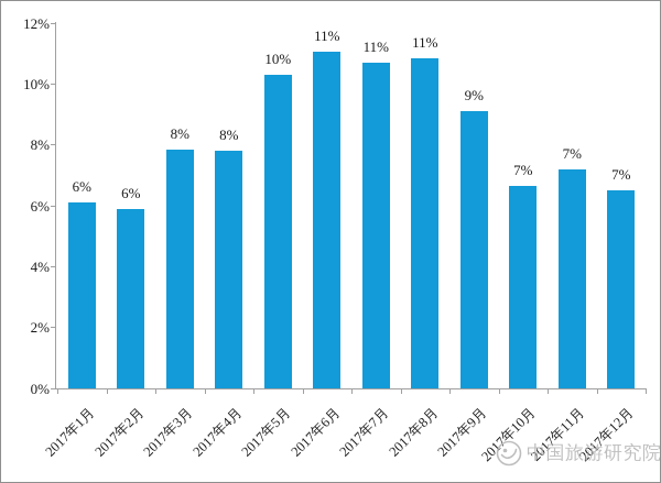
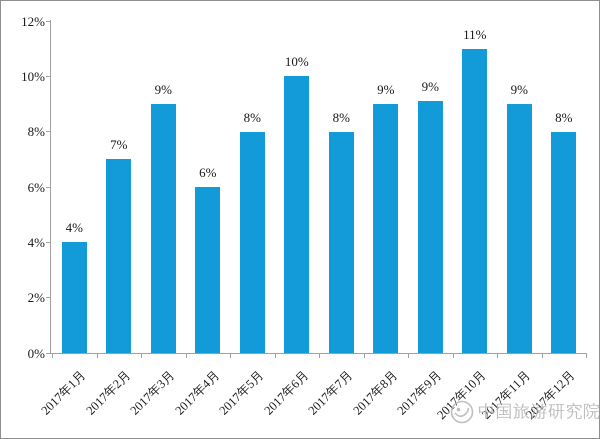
2017年1月: 6% -> 4%
2017年2月: 6% -> 7%
2017年3月: 8% -> 9%
2017年4月: 8% -> 6%
2017年5月: 10% -> 8%
2017年6月: 11% -> 10%
2017年7月: 11% -> 8%
2017年8月: 11% -> 9%
2017年10月: 7% -> 11%
2017年11月: 7% -> 9%
2017年12月: 7% -> 8%
